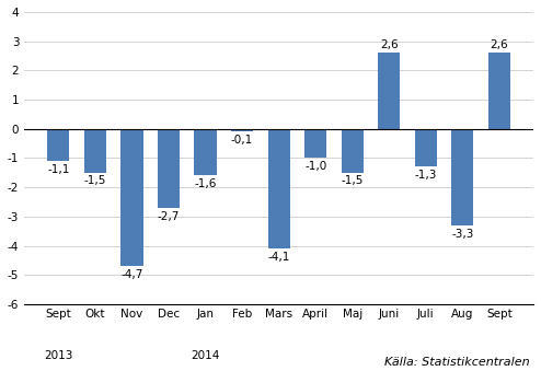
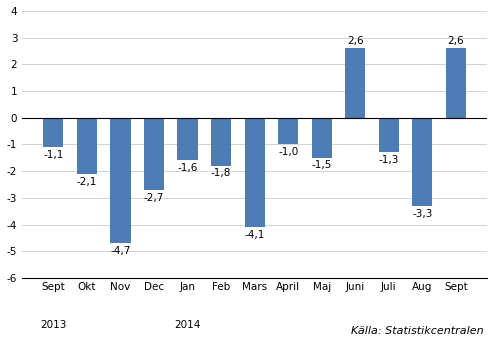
Okt: -1,5 -> -2,1
Feb: -0,1 -> -1,8
